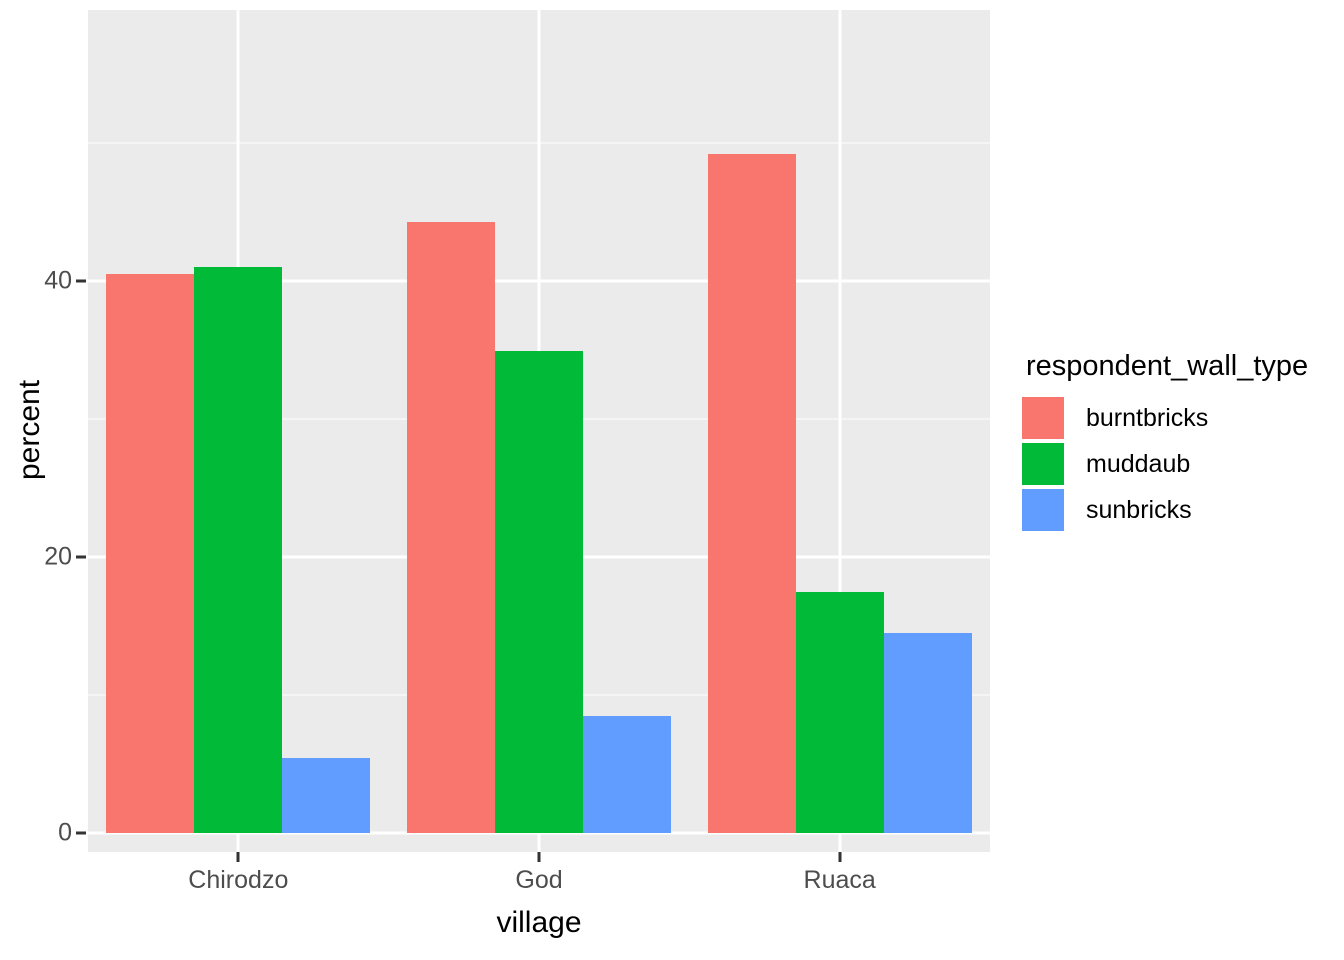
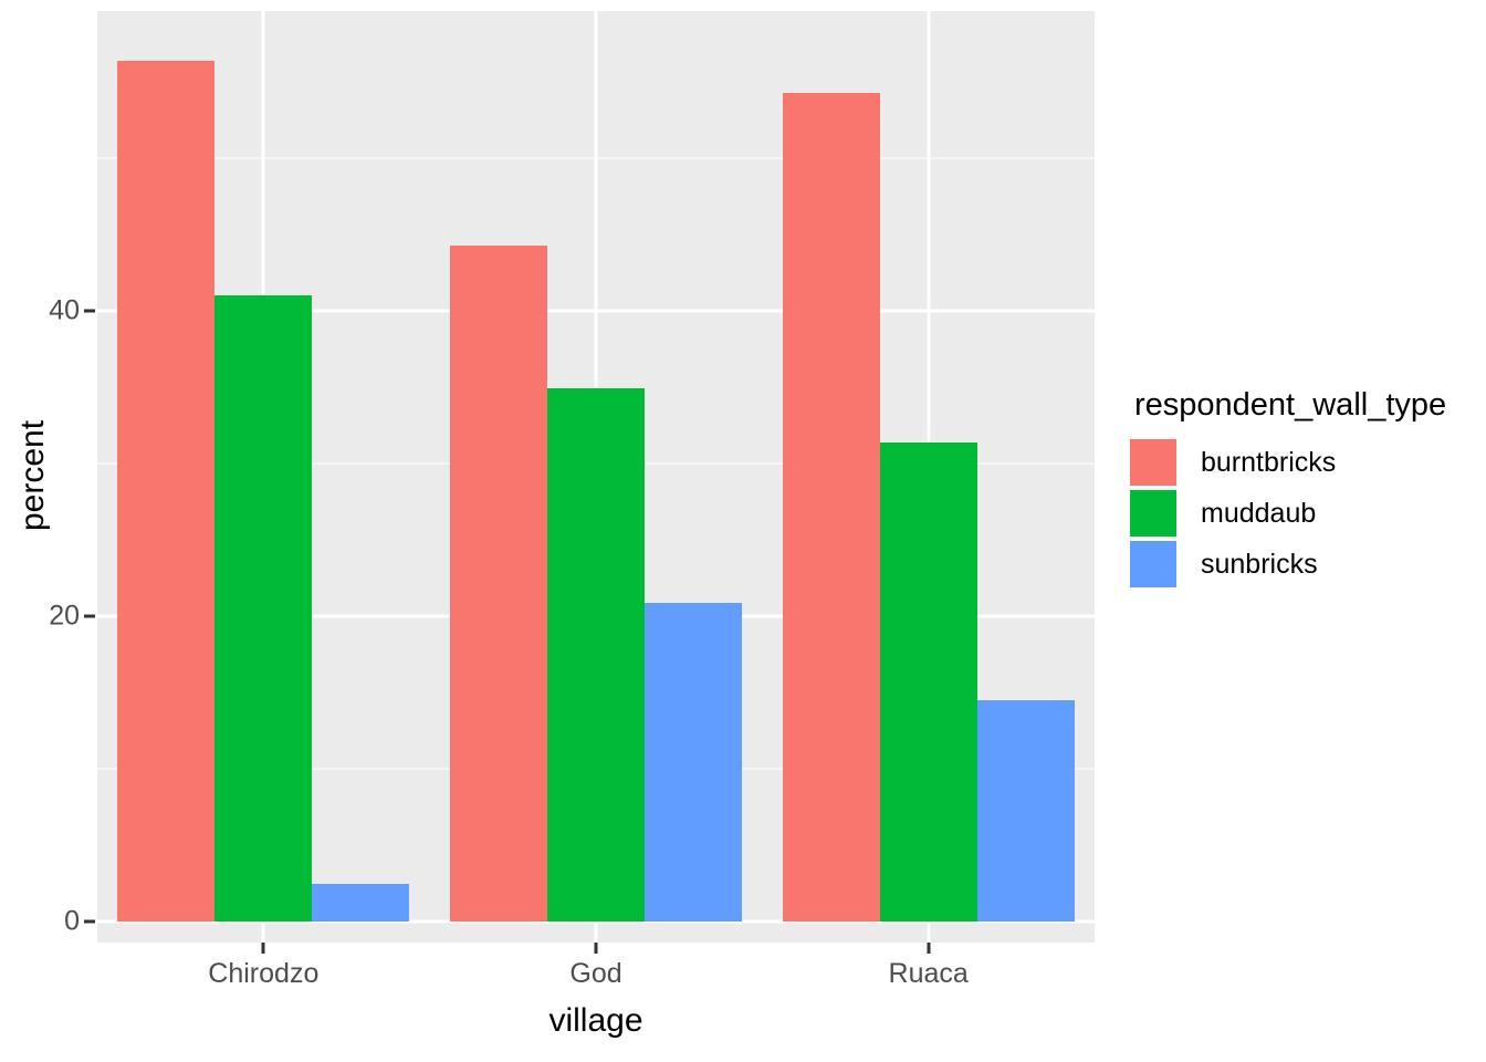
burntbricks/Chirodzo: 40.5 -> 56.4
sunbricks/Chirodzo: 5.4 -> 2.5
sunbricks/God: 8.5 -> 20.9
burntbricks/Ruaca: 49.2 -> 54.3
muddaub/Ruaca: 17.5 -> 31.4
